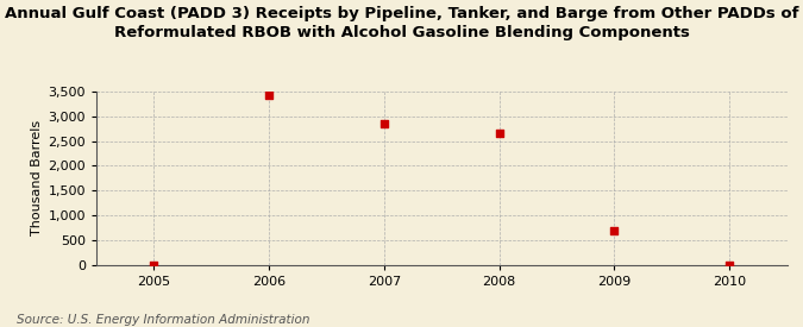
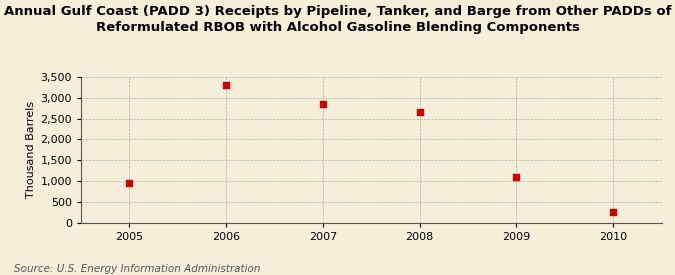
2005: 0 -> 950
2006: 3,430 -> 3,300
2009: 680 -> 1,100
2010: 0 -> 250
